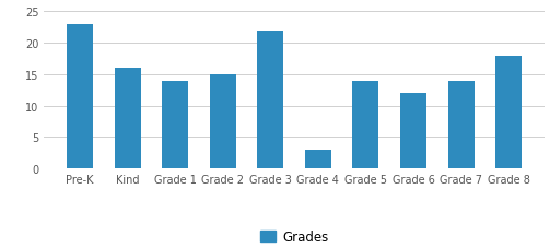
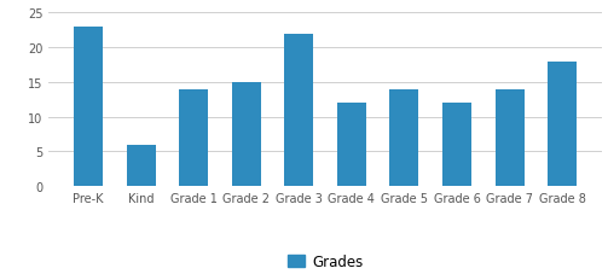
Kind: 16 -> 6
Grade 4: 3 -> 12
